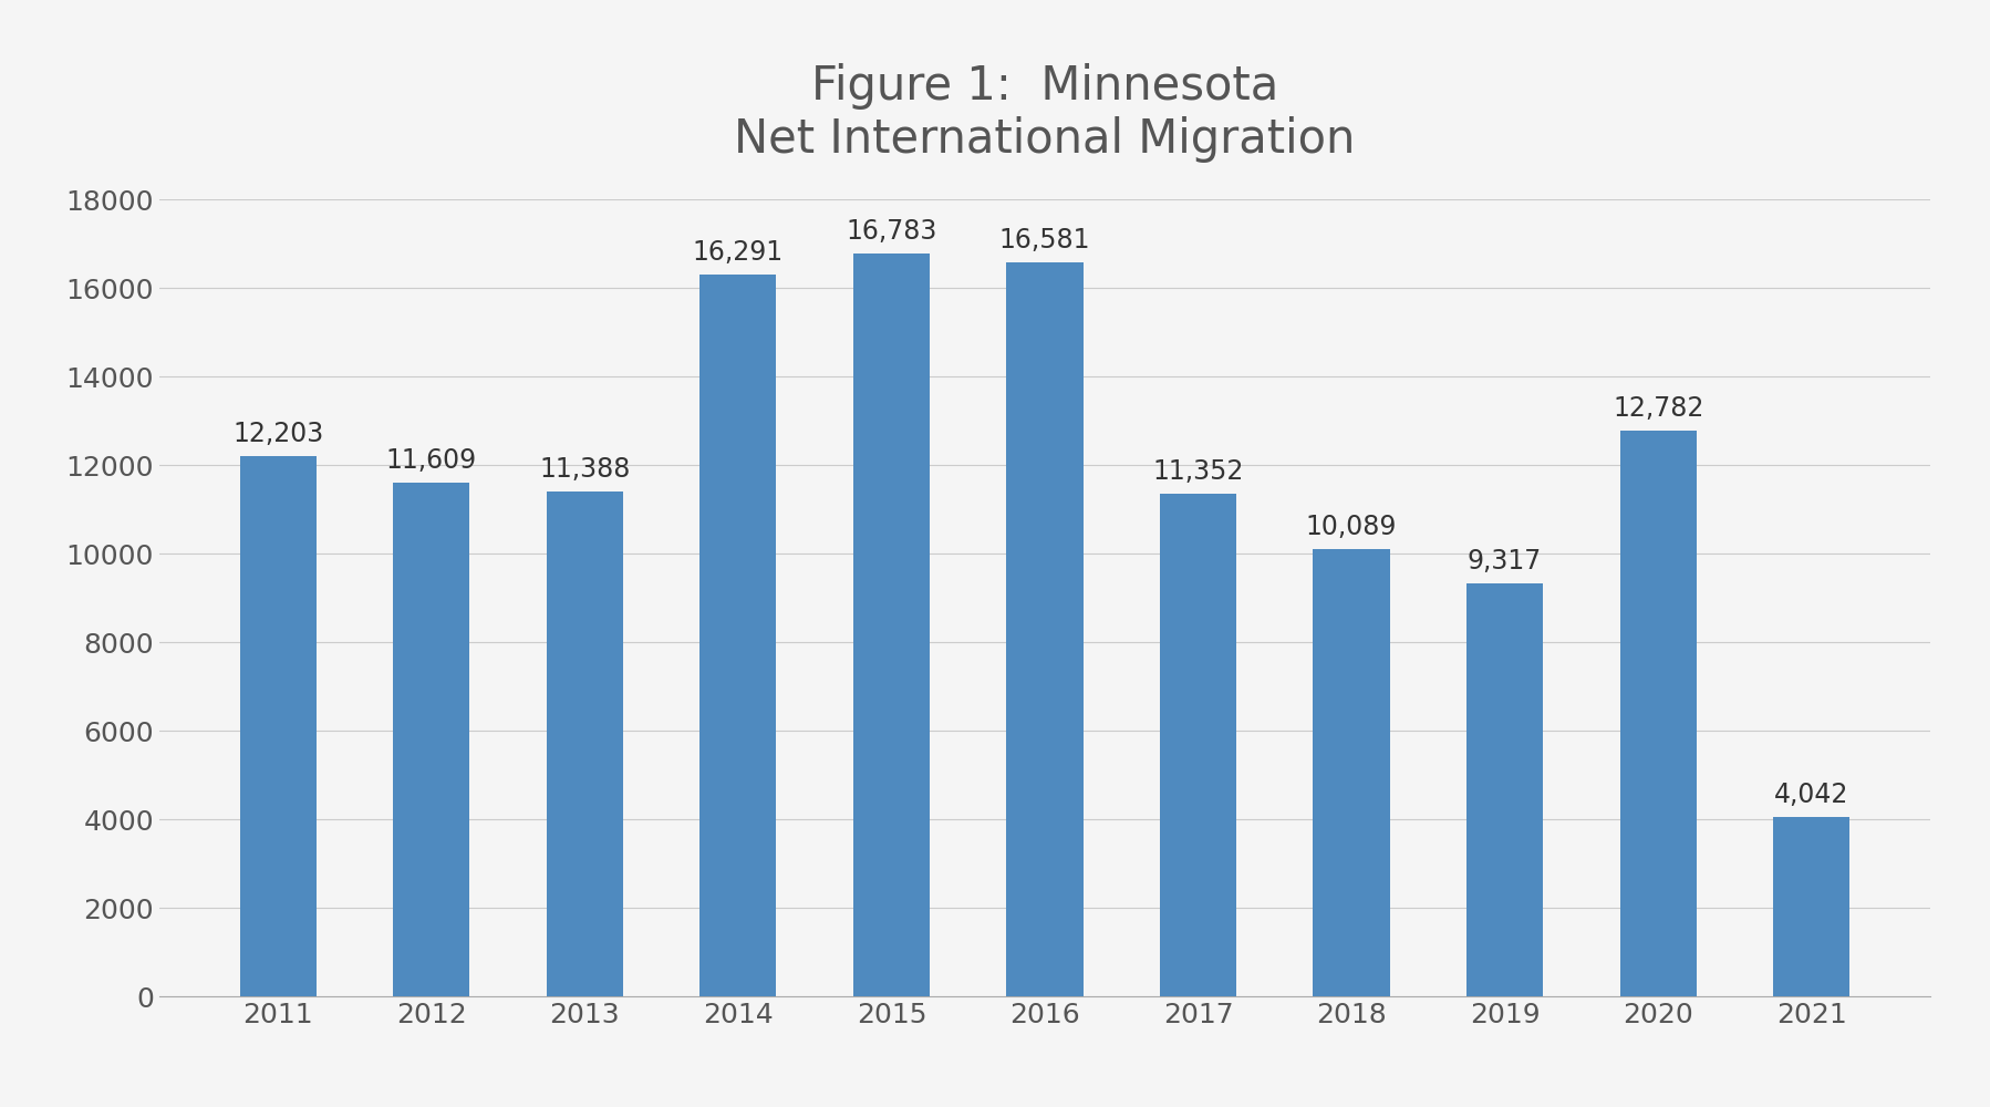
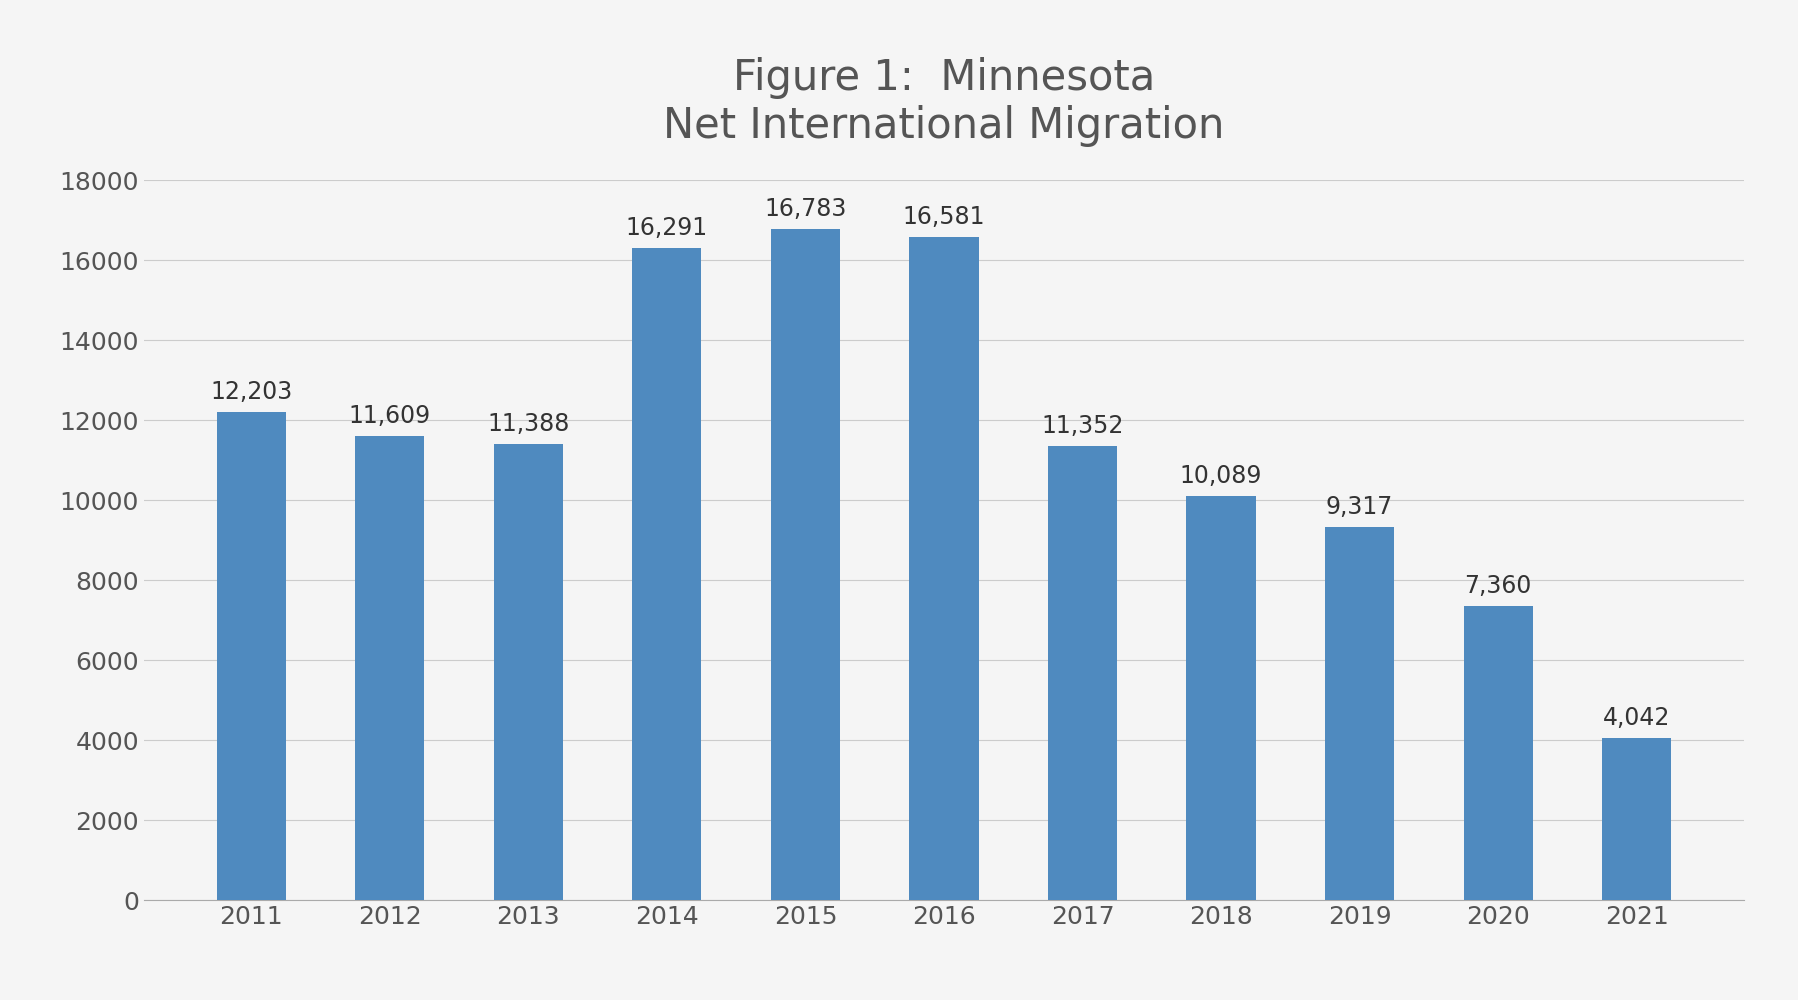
2020: 12,782 -> 7,360
